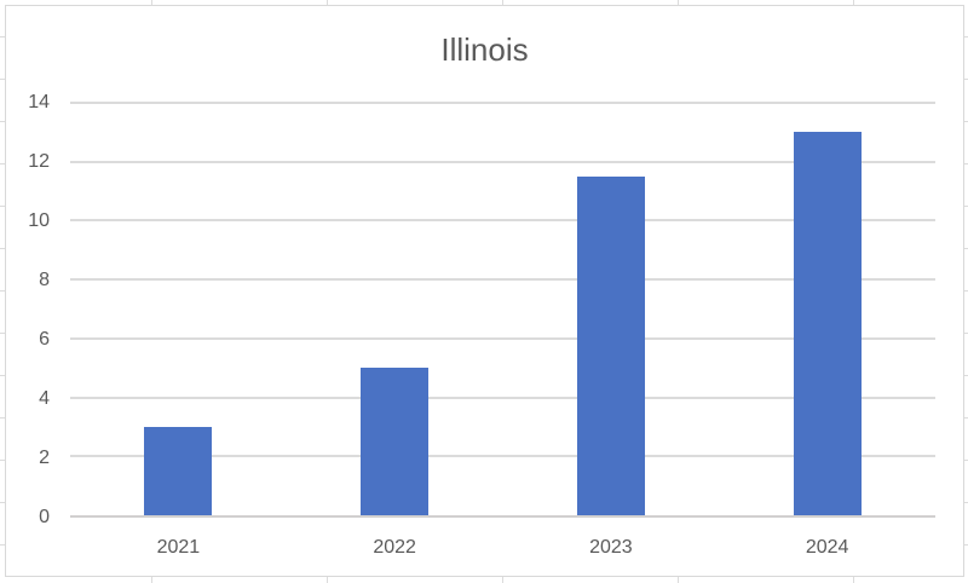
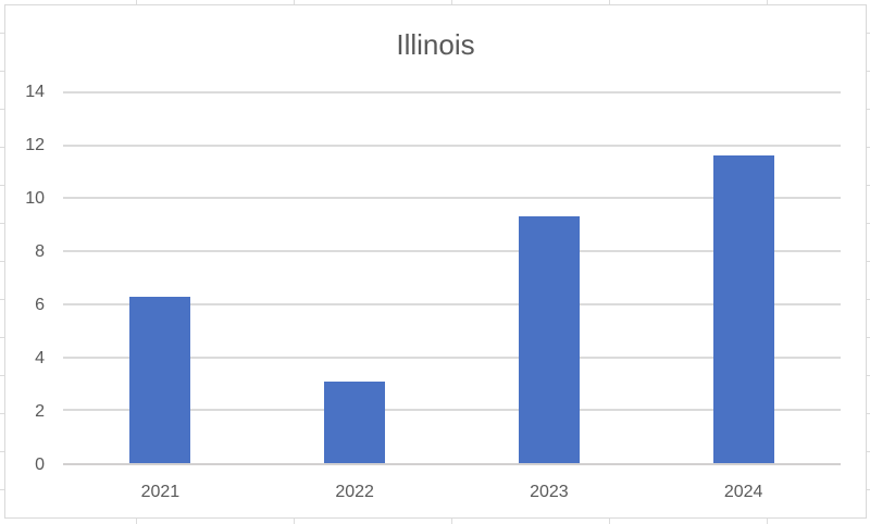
2021: 3.0 -> 6.3
2022: 5.0 -> 3.1
2023: 11.5 -> 9.3
2024: 13.0 -> 11.6
